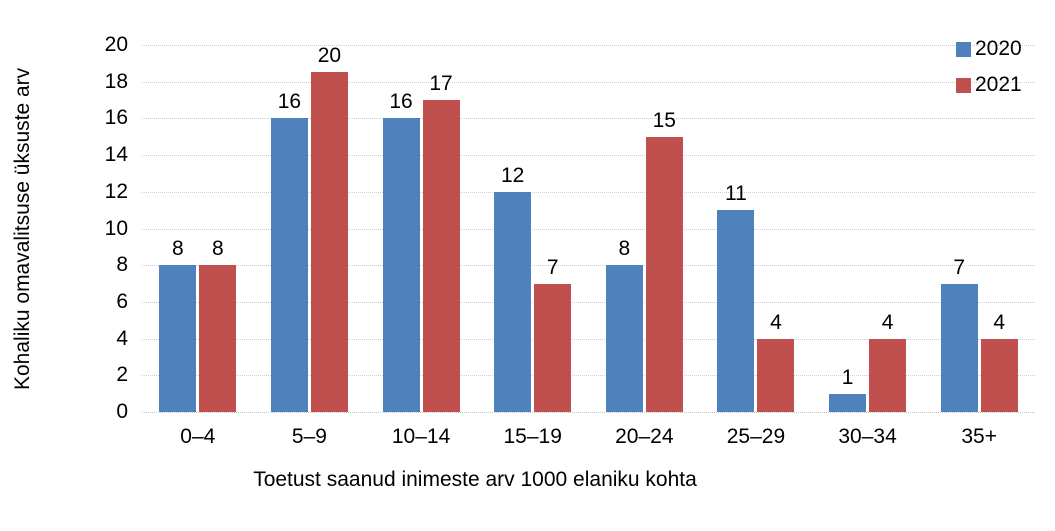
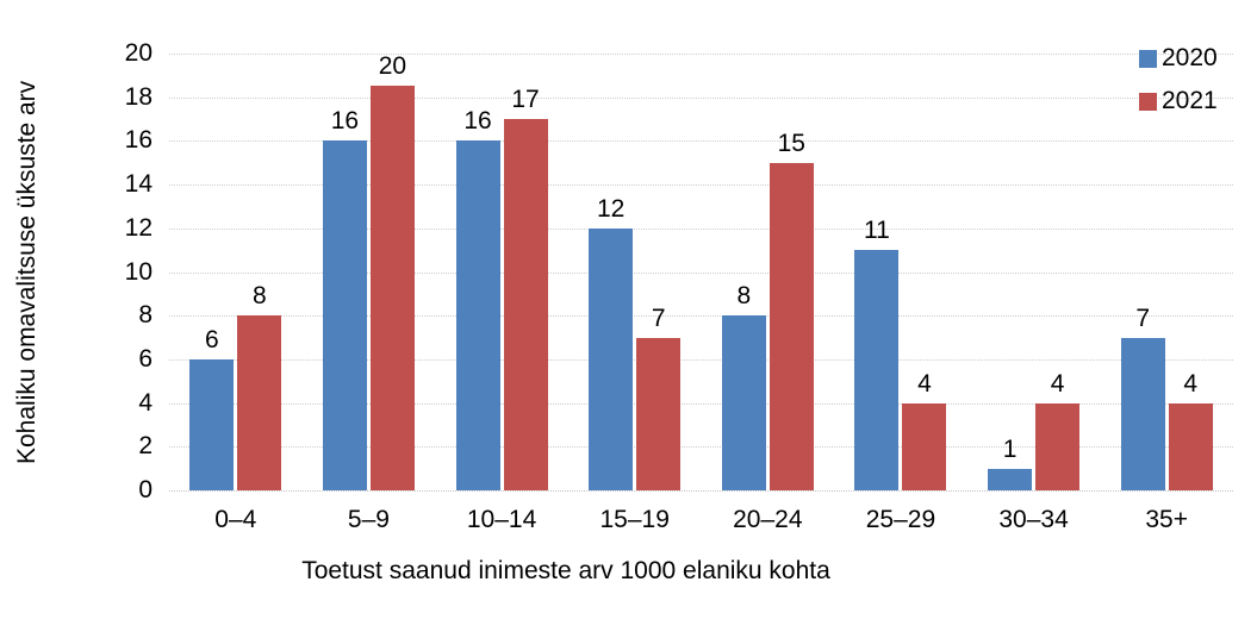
2020/0–4: 8 -> 6
